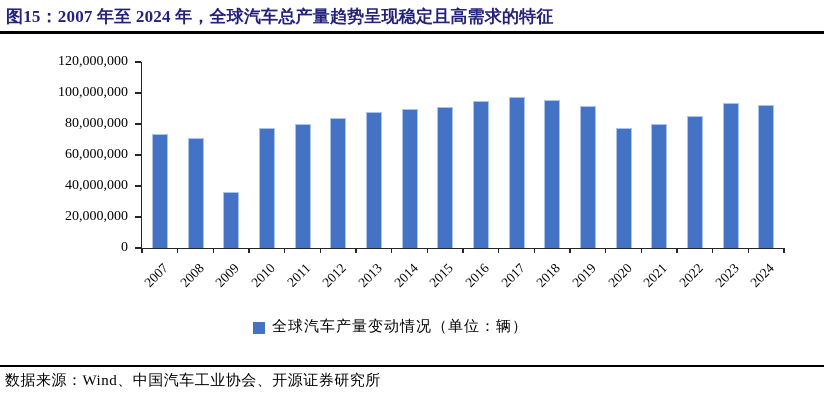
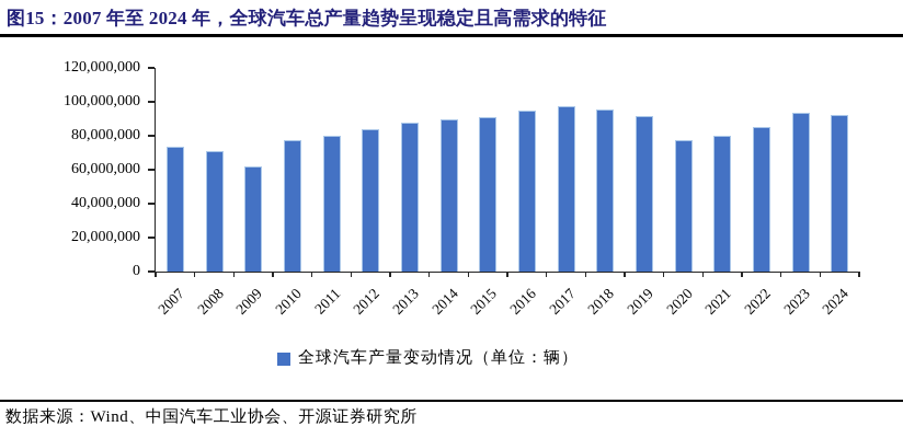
2009: 36000000 -> 62000000
